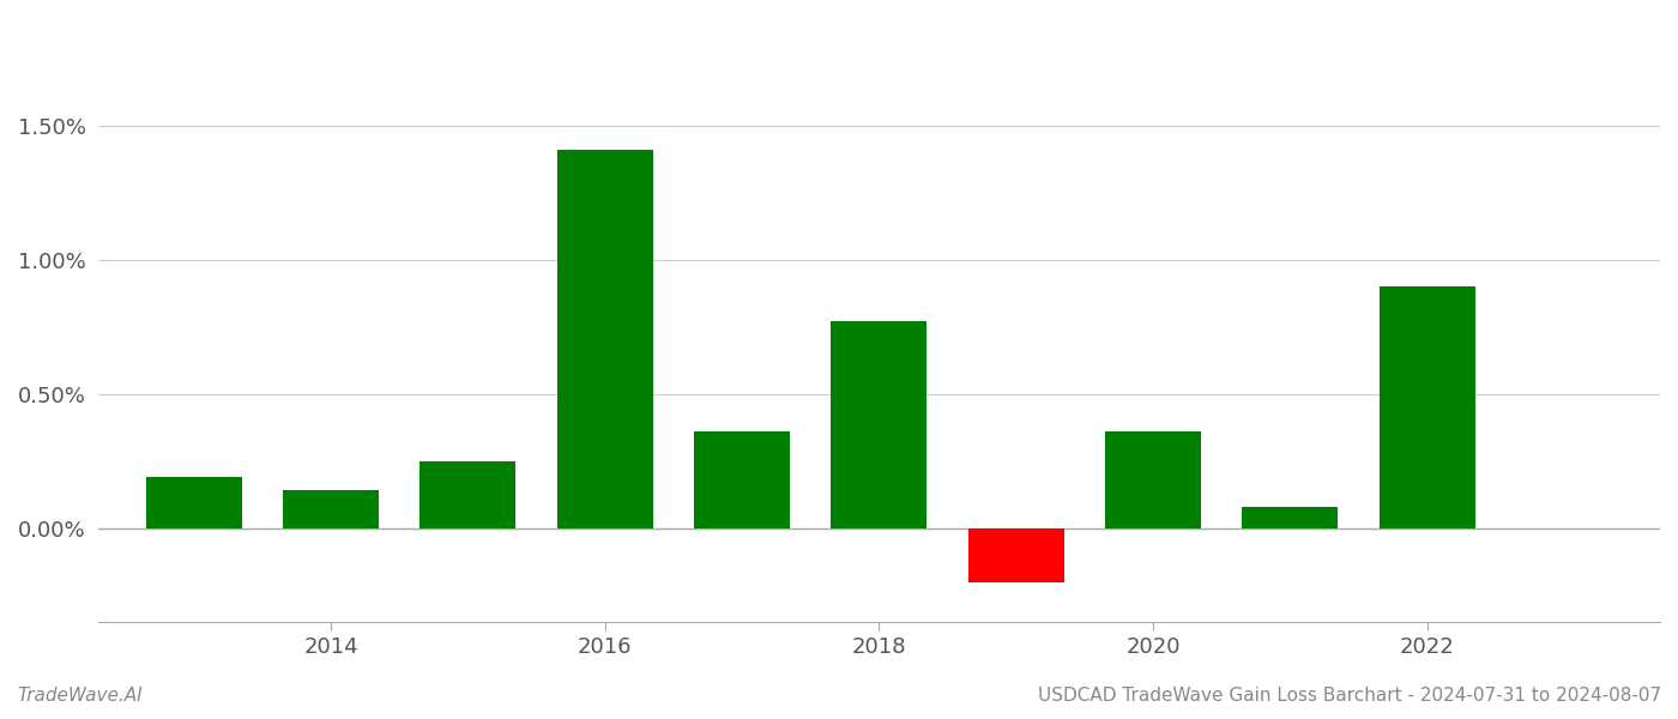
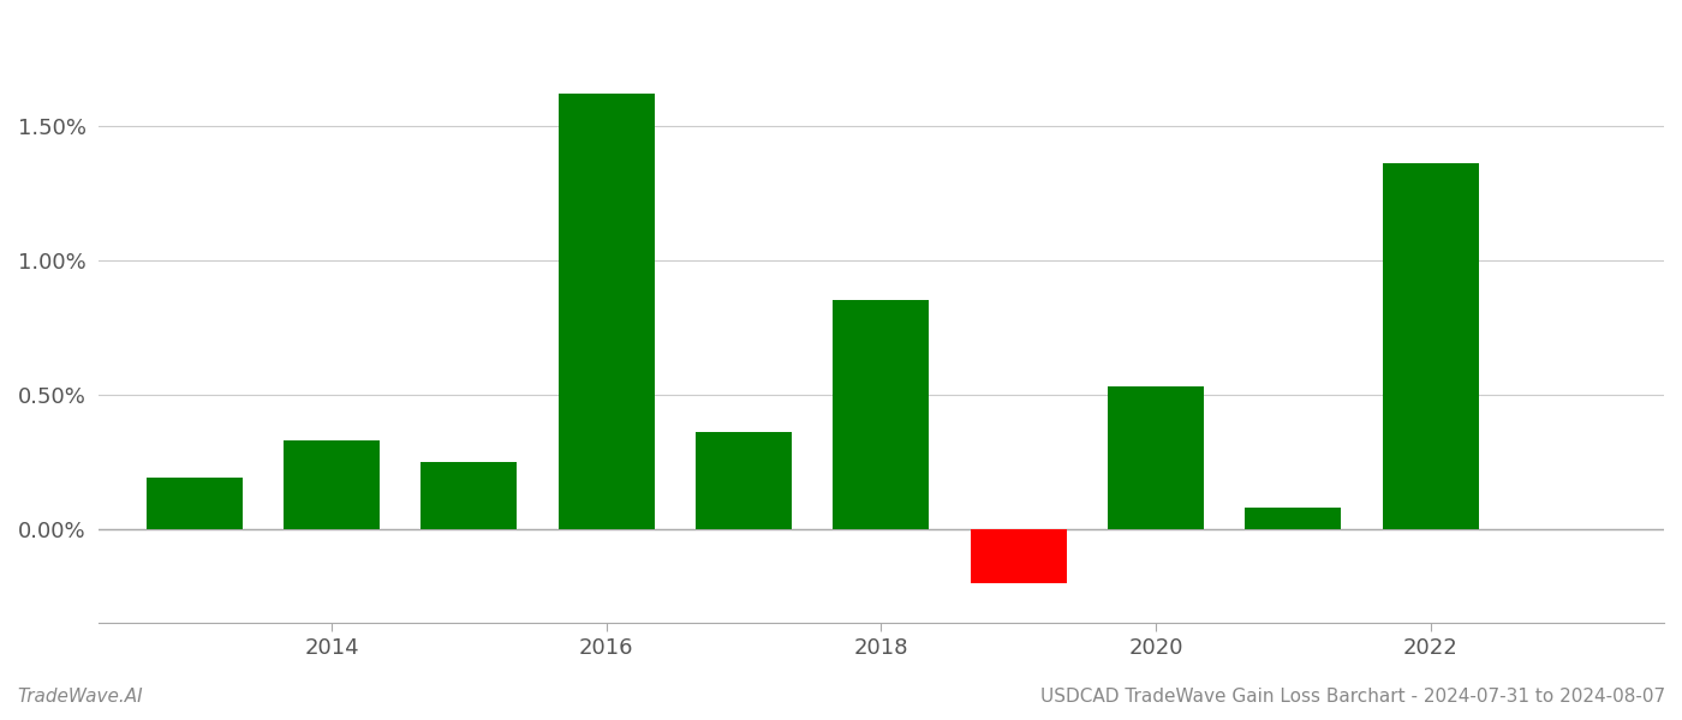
2014: 0.14% -> 0.33%
2016: 1.41% -> 1.62%
2018: 0.77% -> 0.85%
2020: 0.36% -> 0.53%
2022: 0.90% -> 1.36%
